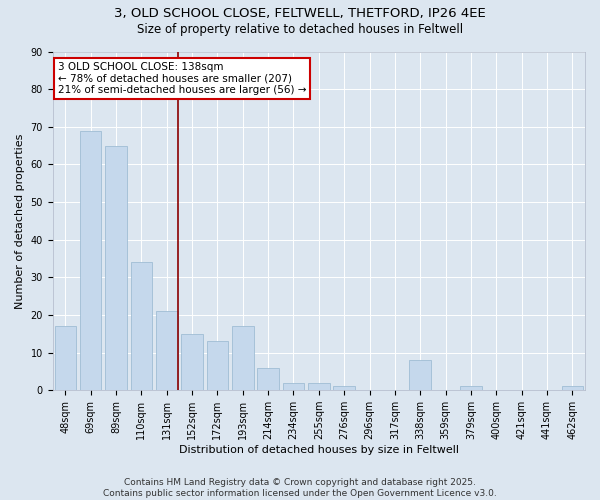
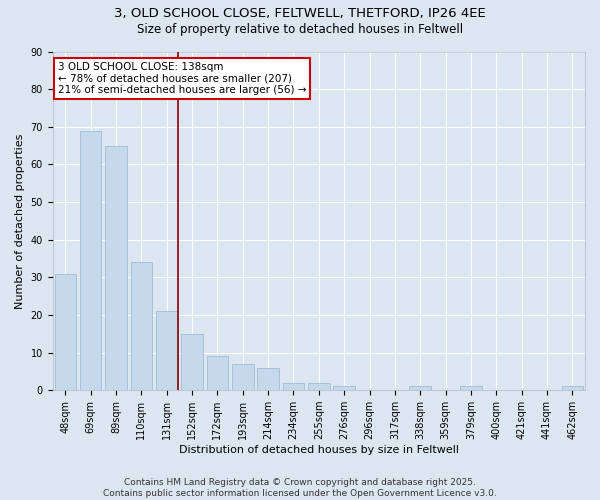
48sqm: 17 -> 31
172sqm: 13 -> 9
193sqm: 17 -> 7
338sqm: 8 -> 1
